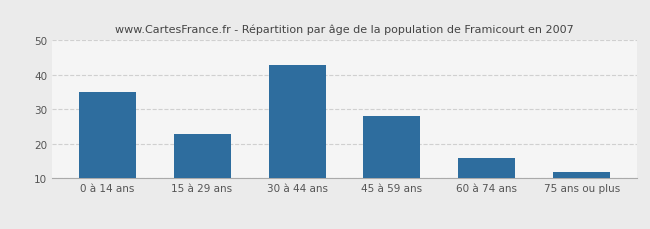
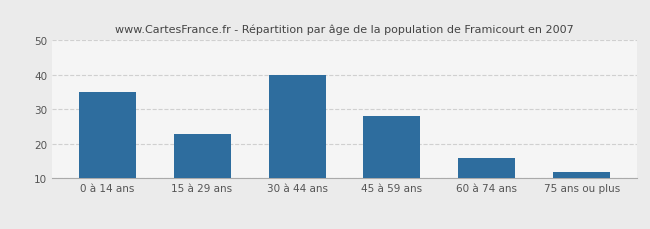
30 à 44 ans: 43 -> 40
